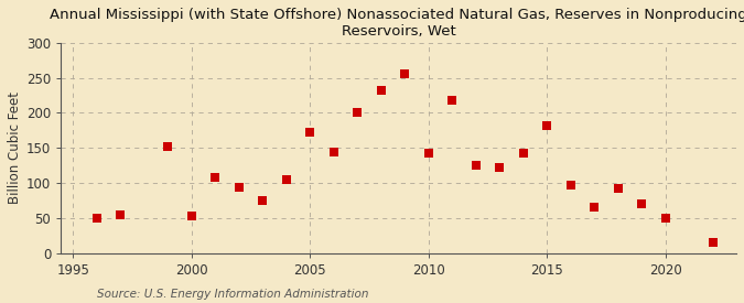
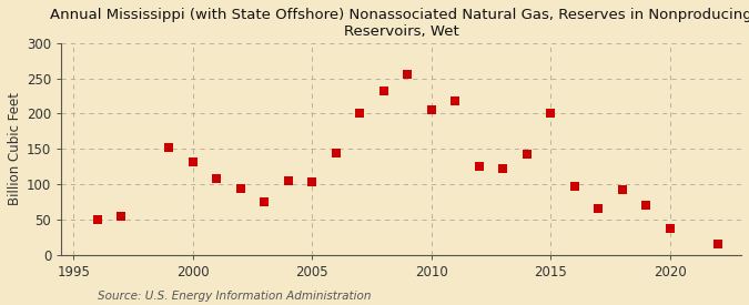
2000: 52 -> 131
2005: 172 -> 103
2010: 142 -> 206
2015: 182 -> 200
2020: 50 -> 37
